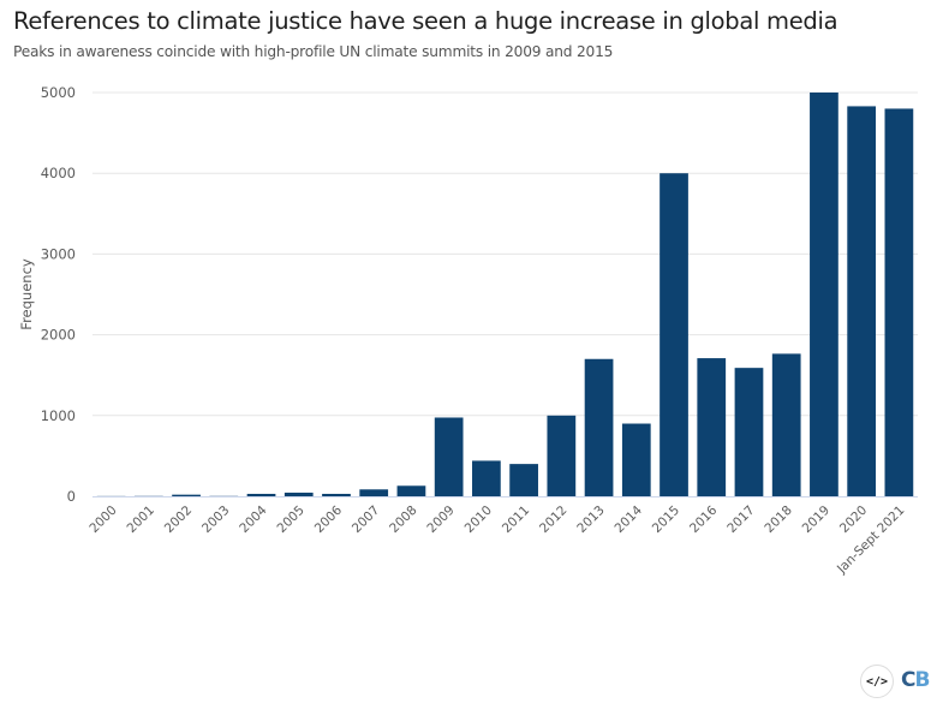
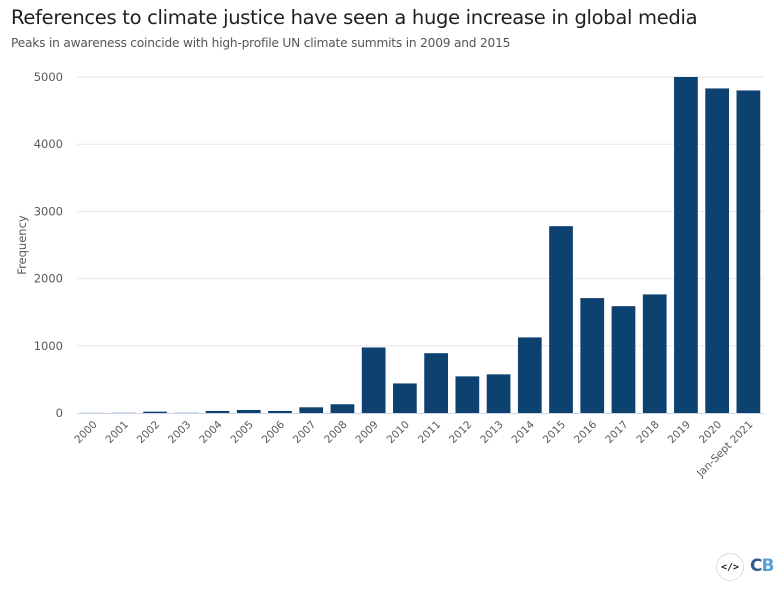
2011: 400 -> 900
2012: 1000 -> 500
2013: 1700 -> 600
2014: 900 -> 1100
2015: 4000 -> 2800
